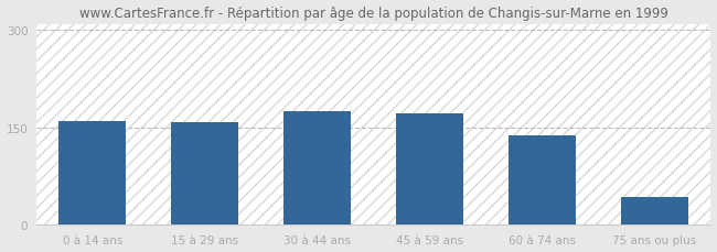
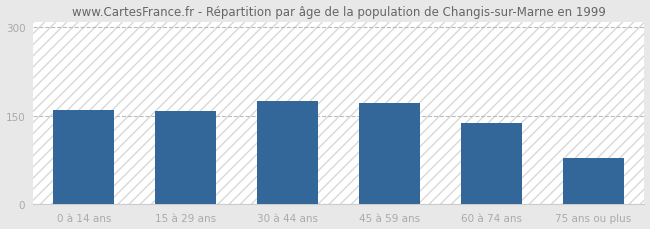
75 ans ou plus: 42 -> 78
